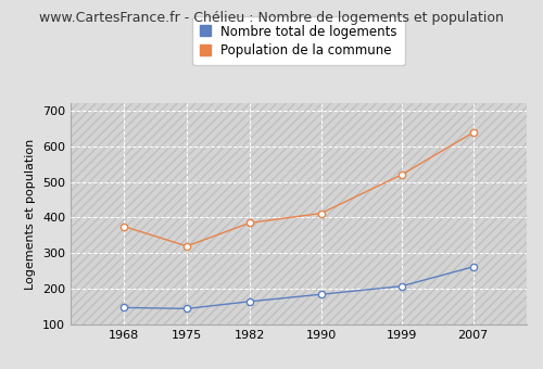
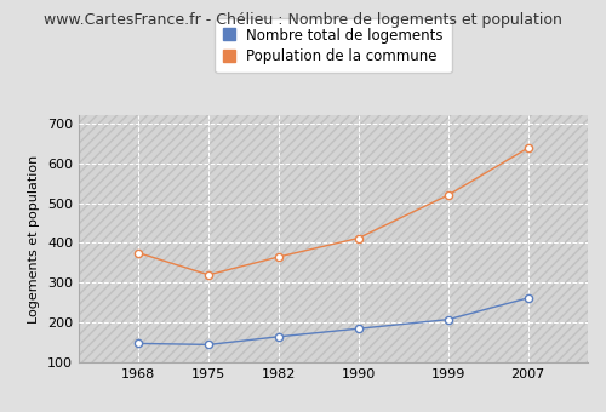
Population de la commune/1982: 385 -> 365
